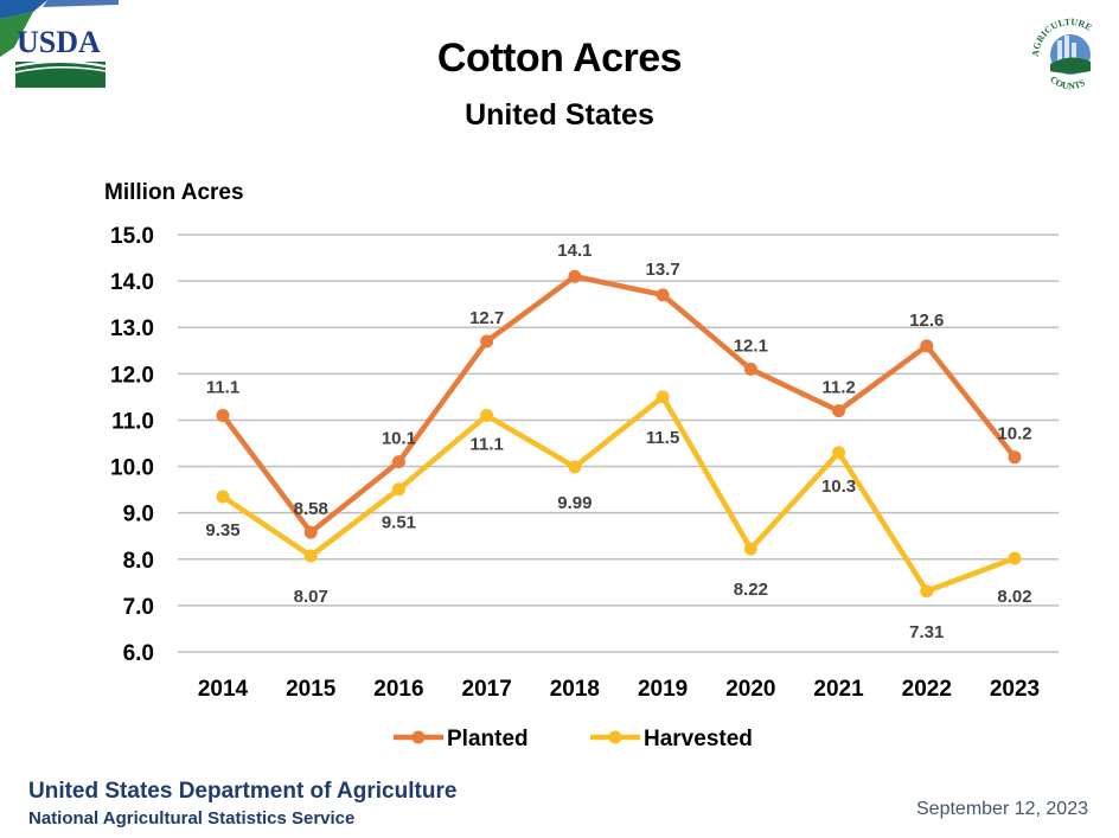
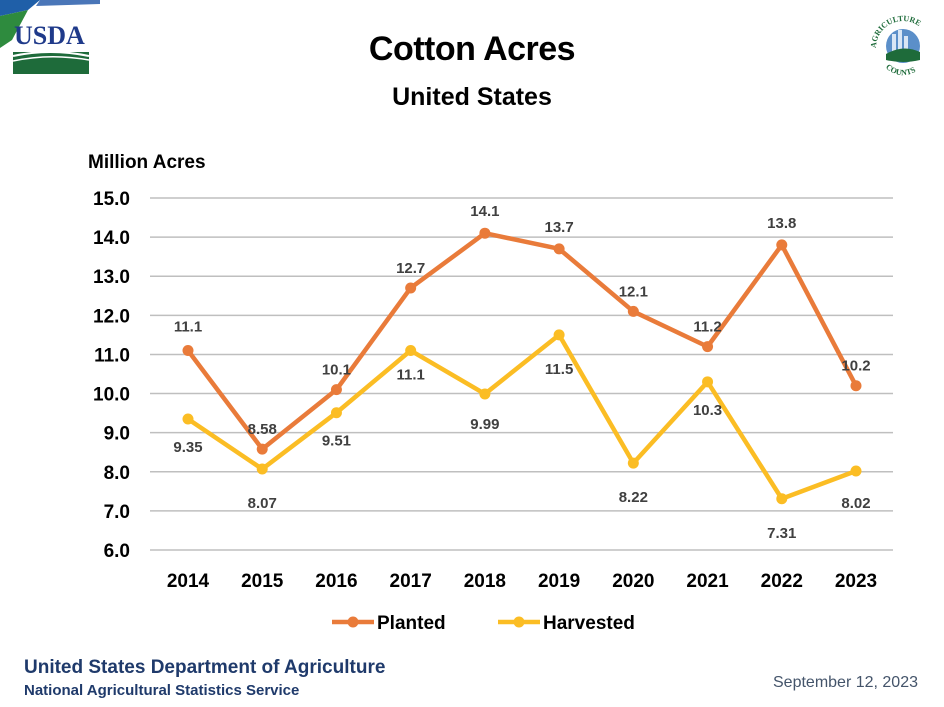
Planted/2022: 12.6 -> 13.8
